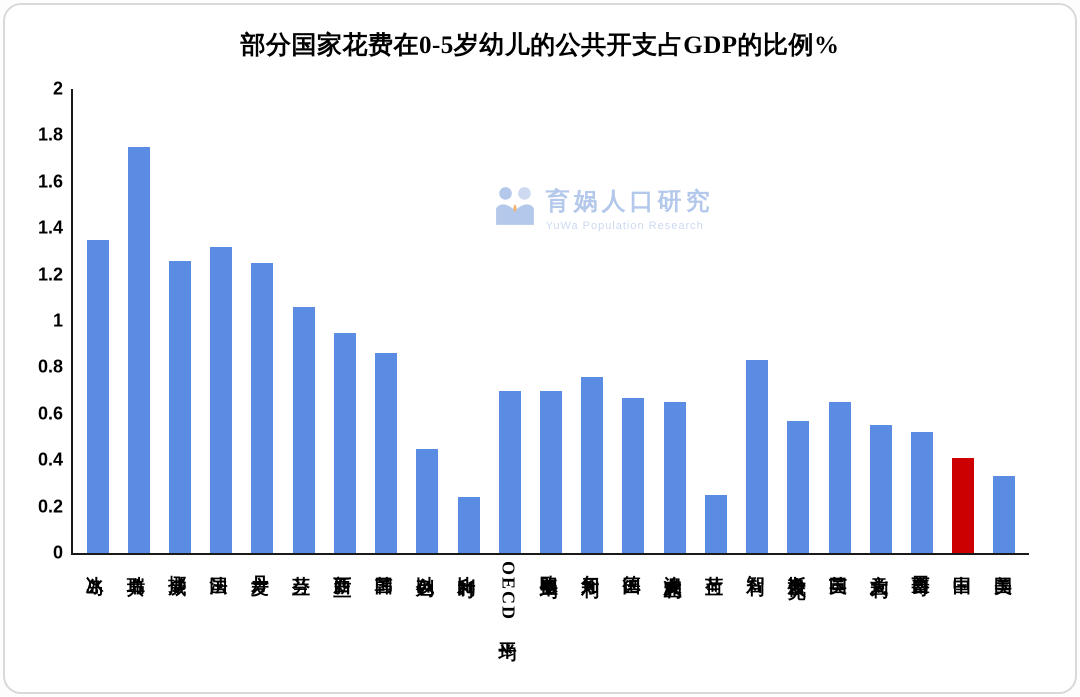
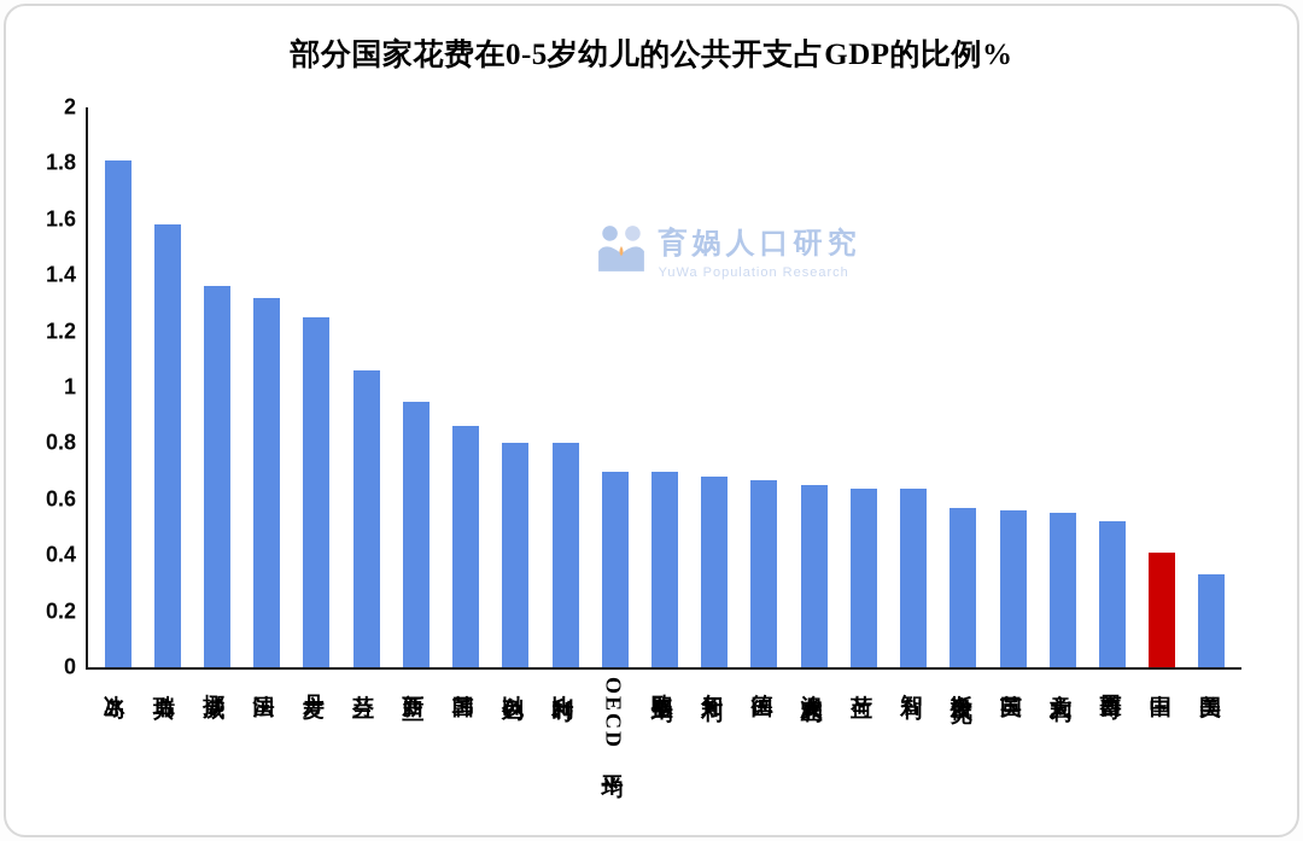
冰岛: 1.35 -> 1.81
瑞典: 1.75 -> 1.58
挪威: 1.26 -> 1.36
以色列: 0.45 -> 0.80
比利时: 0.24 -> 0.80
匈牙利: 0.76 -> 0.68
荷兰: 0.25 -> 0.64
智利: 0.83 -> 0.64
英国: 0.65 -> 0.56
